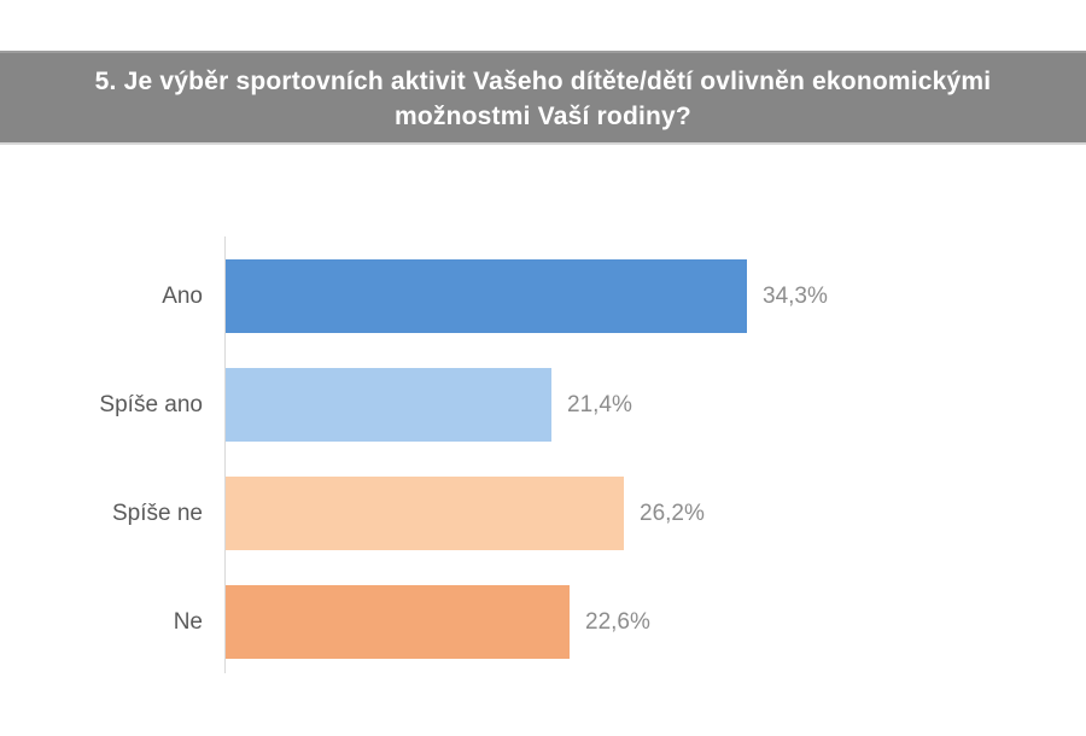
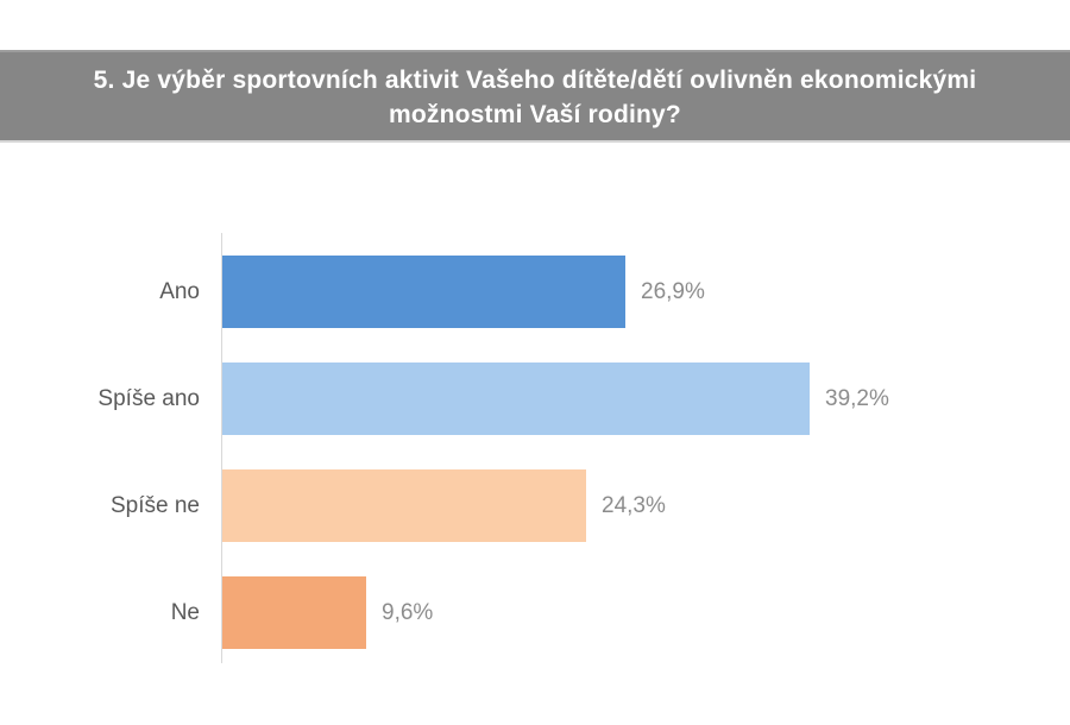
Ano: 34,3% -> 26,9%
Spíše ano: 21,4% -> 39,2%
Spíše ne: 26,2% -> 24,3%
Ne: 22,6% -> 9,6%
